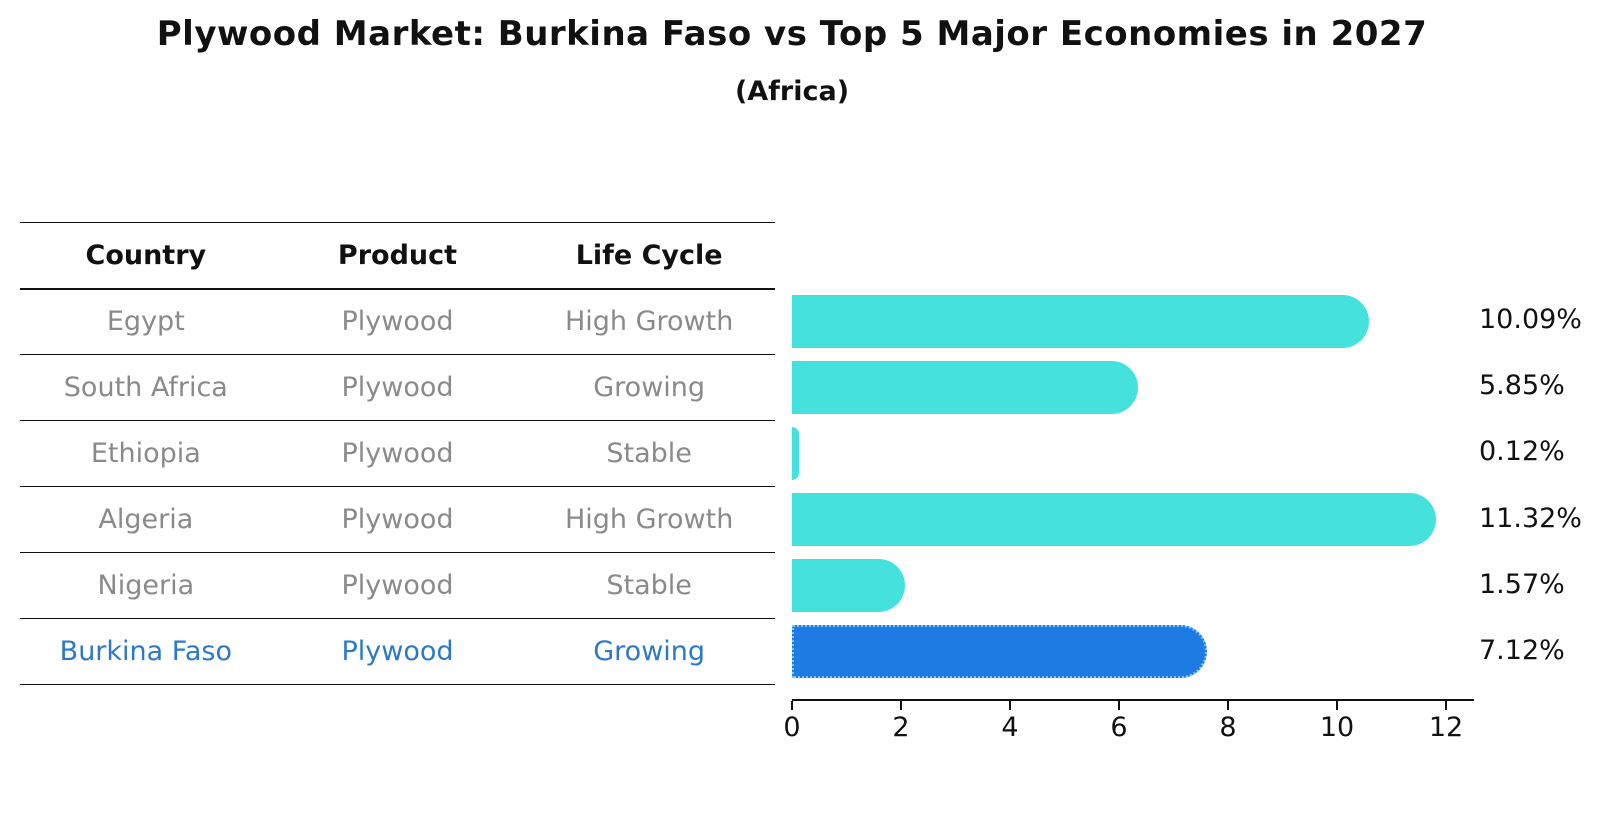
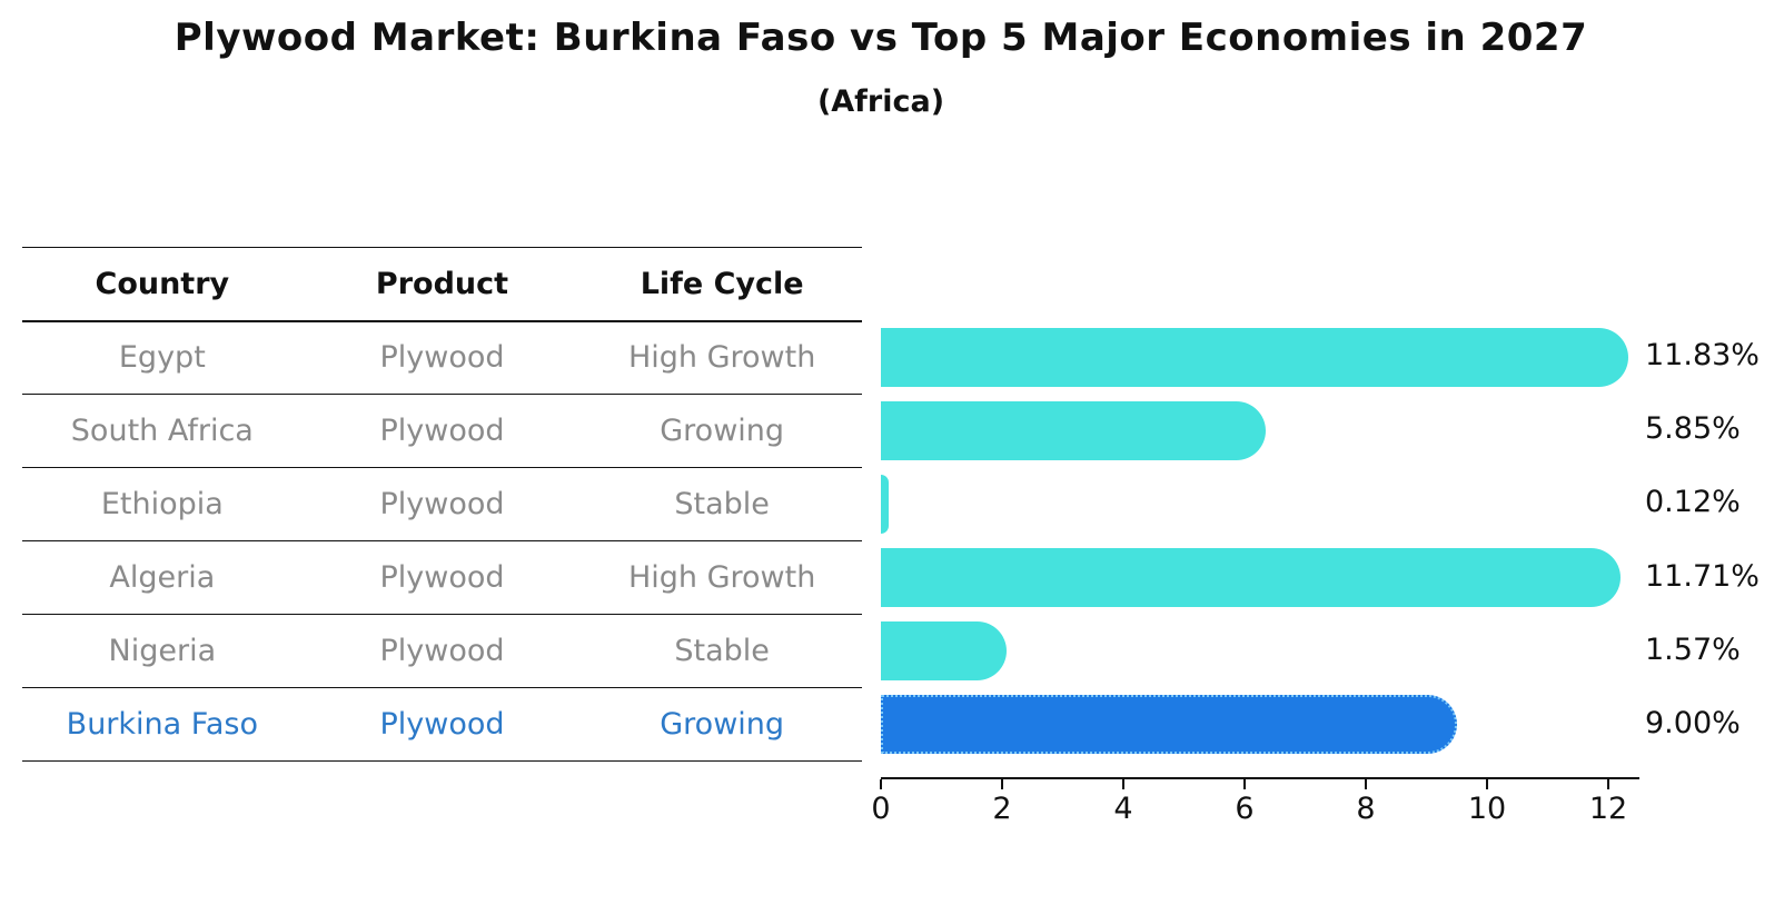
Egypt: 10.09% -> 11.83%
Algeria: 11.32% -> 11.71%
Burkina Faso: 7.12% -> 9.00%
